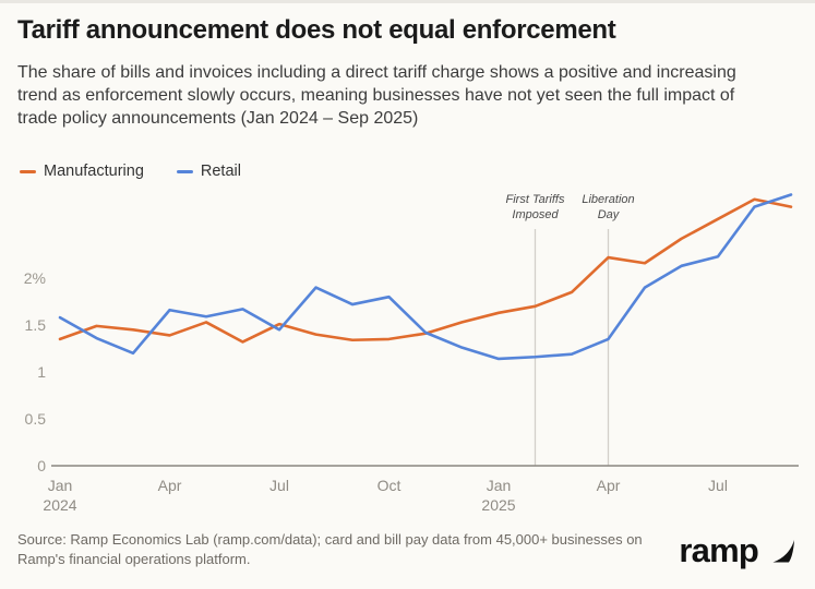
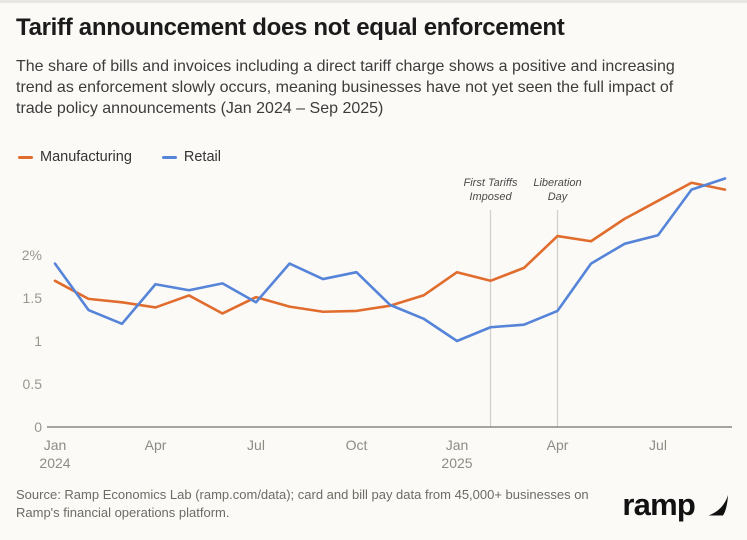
Manufacturing/Jan 2024: 1.4% -> 1.7%
Retail/Jan 2024: 1.6% -> 1.9%
Manufacturing/Jan 2025: 1.6% -> 1.8%
Retail/Jan 2025: 1.1% -> 1.0%
